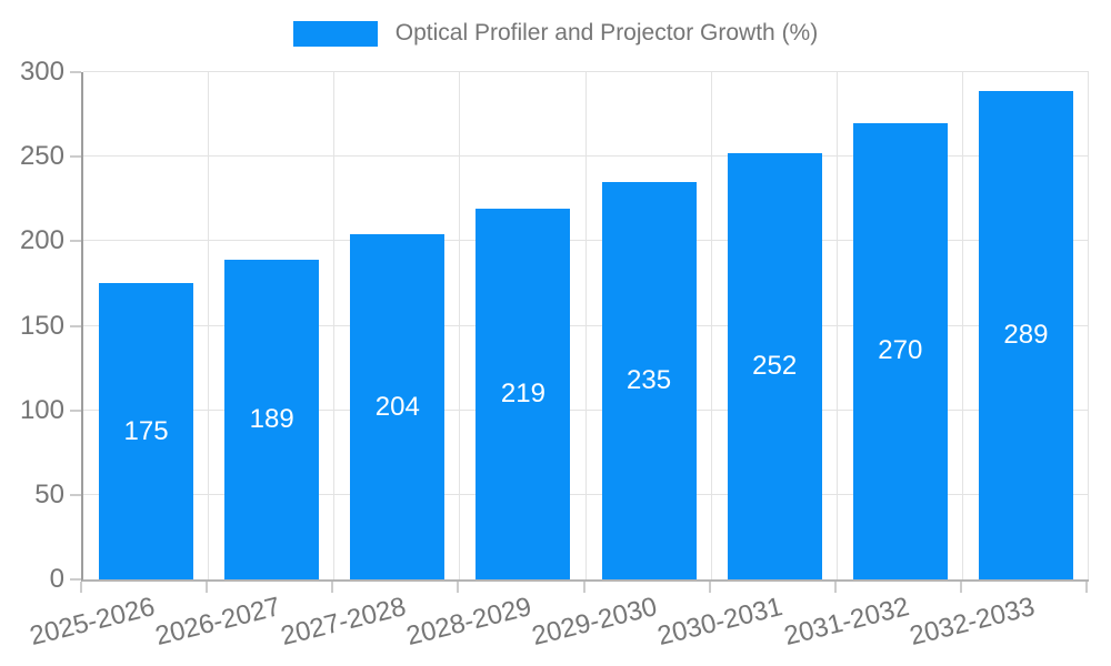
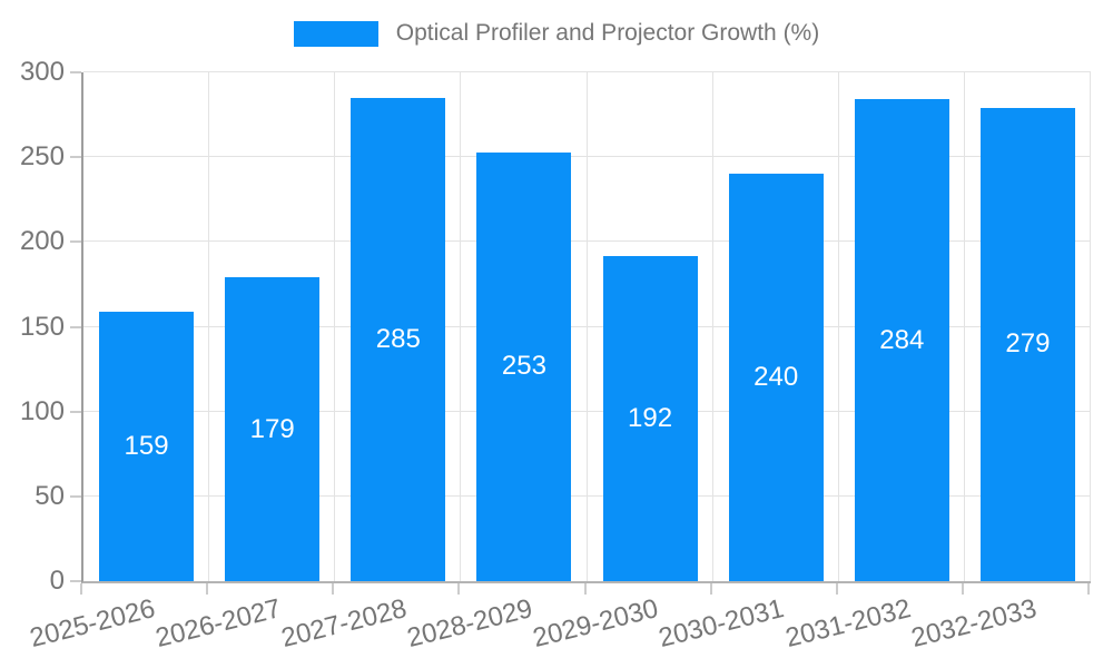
2025-2026: 175 -> 159
2026-2027: 189 -> 179
2027-2028: 204 -> 285
2028-2029: 219 -> 253
2029-2030: 235 -> 192
2030-2031: 252 -> 240
2031-2032: 270 -> 284
2032-2033: 289 -> 279
